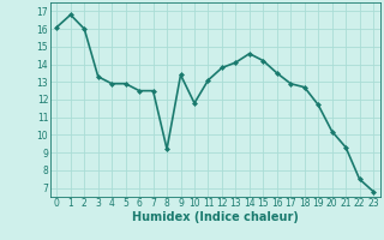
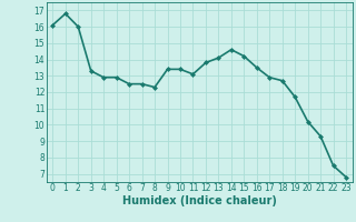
8: 9.2 -> 12.3
10: 11.8 -> 13.4
